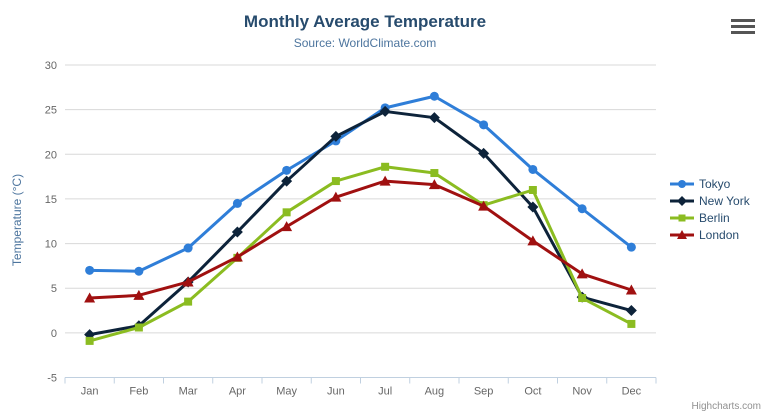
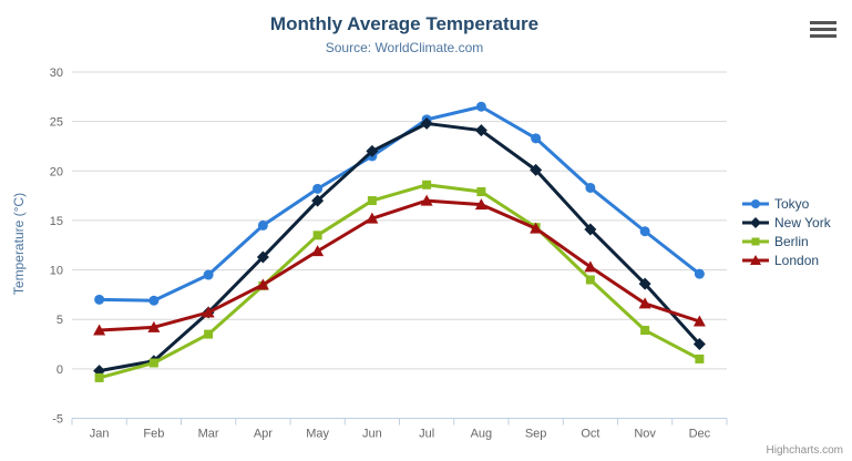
Berlin/Oct: 16 -> 9
New York/Nov: 4 -> 9
